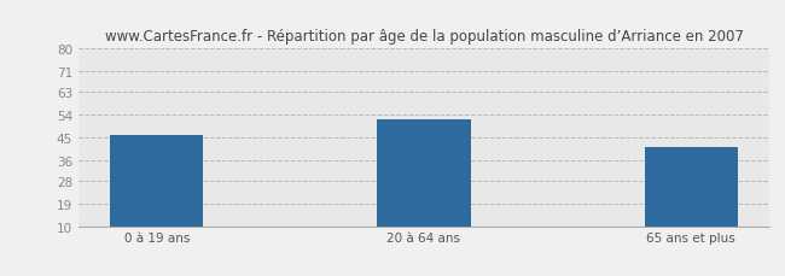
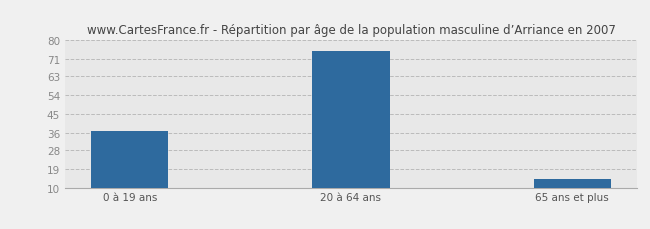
0 à 19 ans: 46 -> 37
20 à 64 ans: 52 -> 75
65 ans et plus: 41 -> 14
